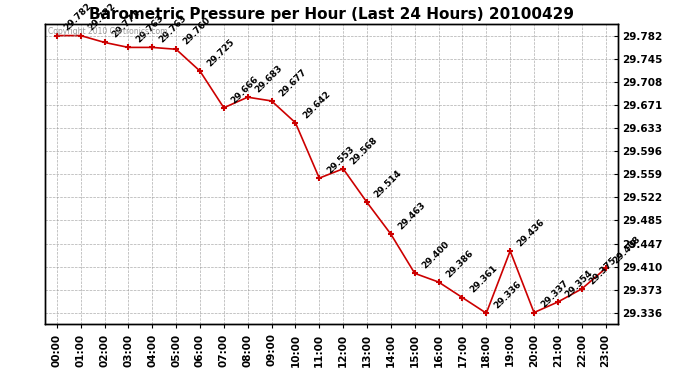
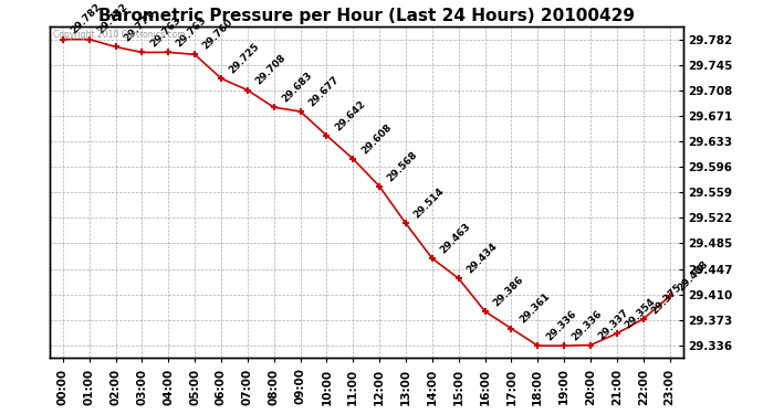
07:00: 29.666 -> 29.708
11:00: 29.553 -> 29.608
15:00: 29.400 -> 29.434
19:00: 29.436 -> 29.336
